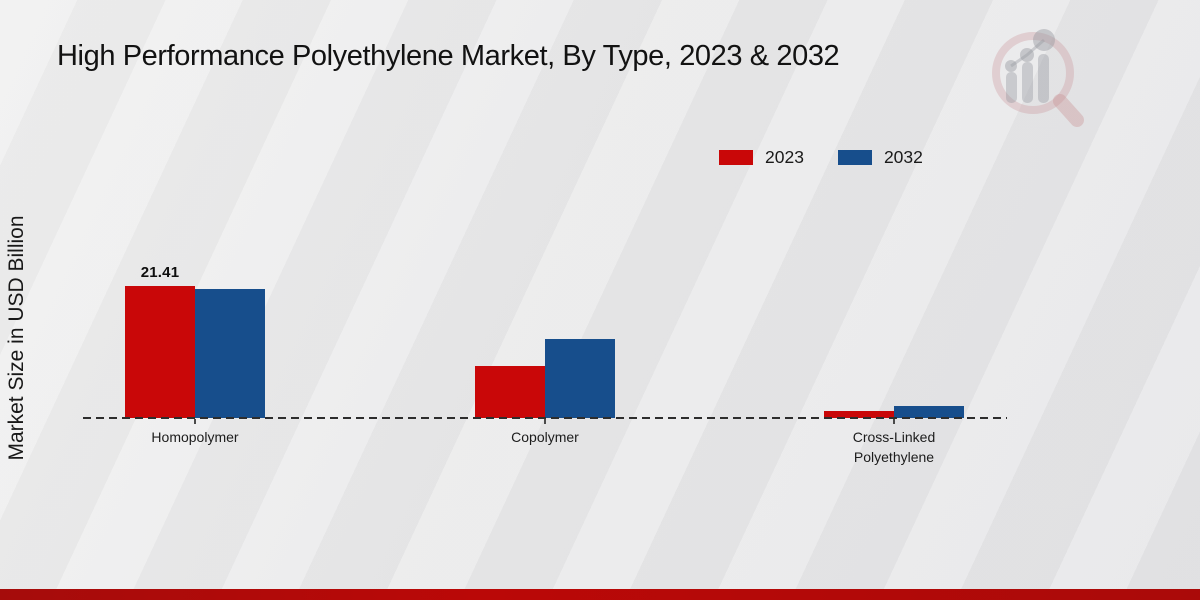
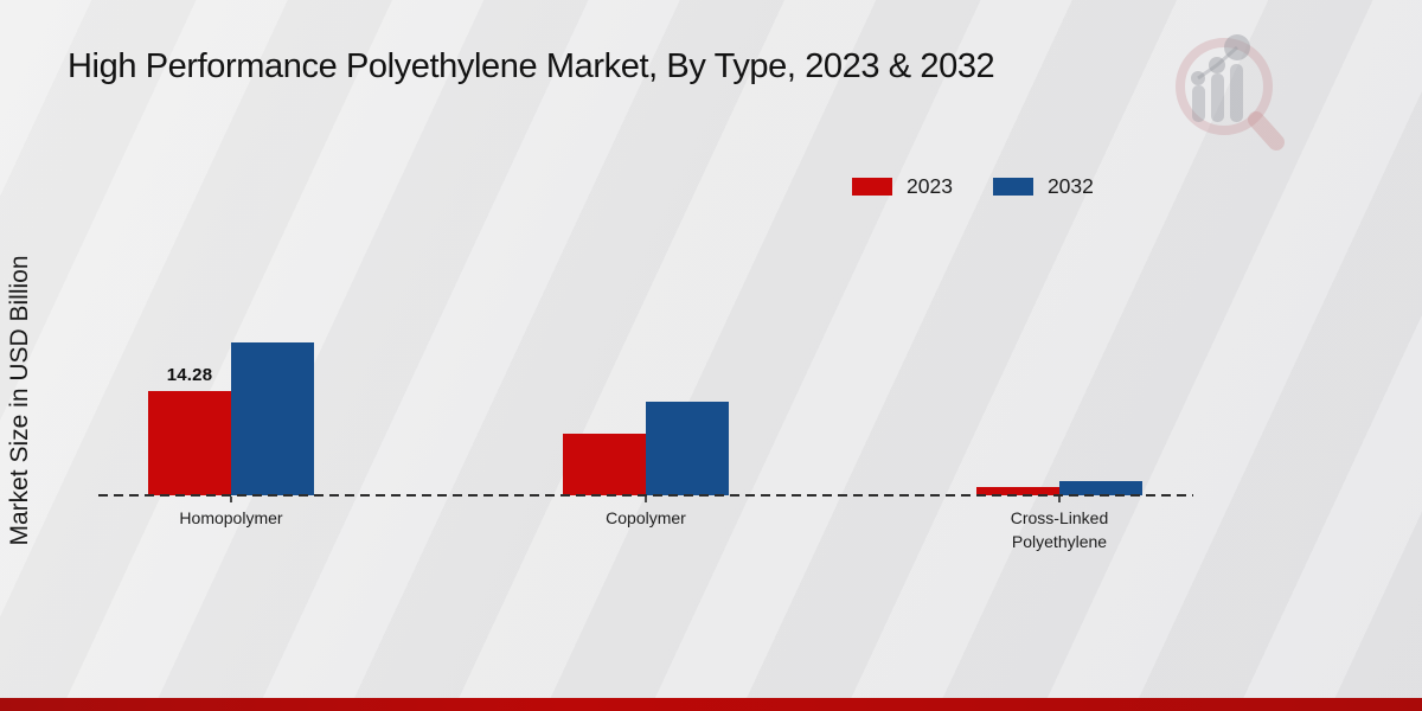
2023/Homopolymer: 21.41 -> 14.28
